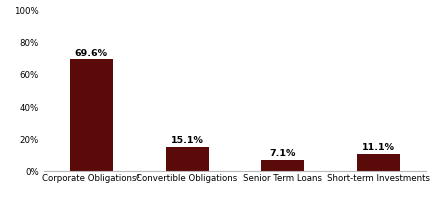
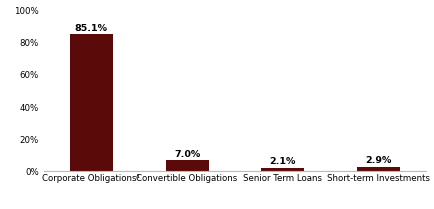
Corporate Obligations¹: 69.6% -> 85.1%
Convertible Obligations: 15.1% -> 7.0%
Senior Term Loans: 7.1% -> 2.1%
Short-term Investments: 11.1% -> 2.9%
